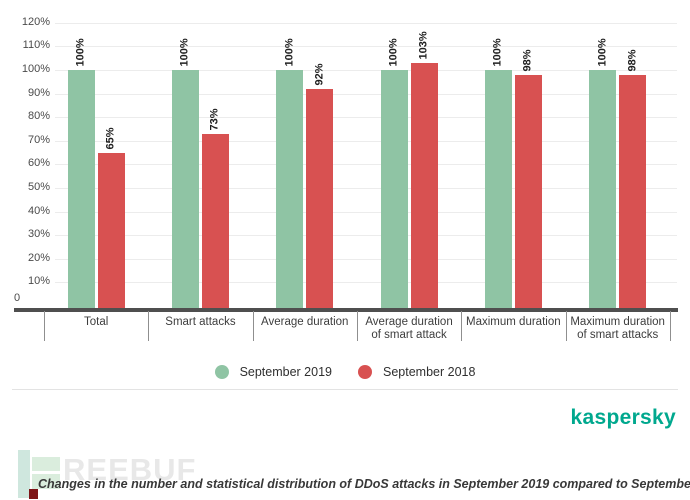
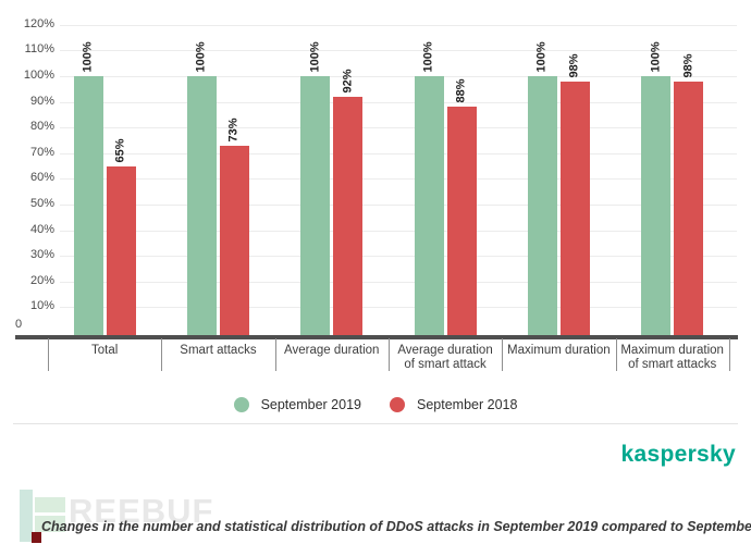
September 2018/Average duration of smart attack: 103% -> 88%
